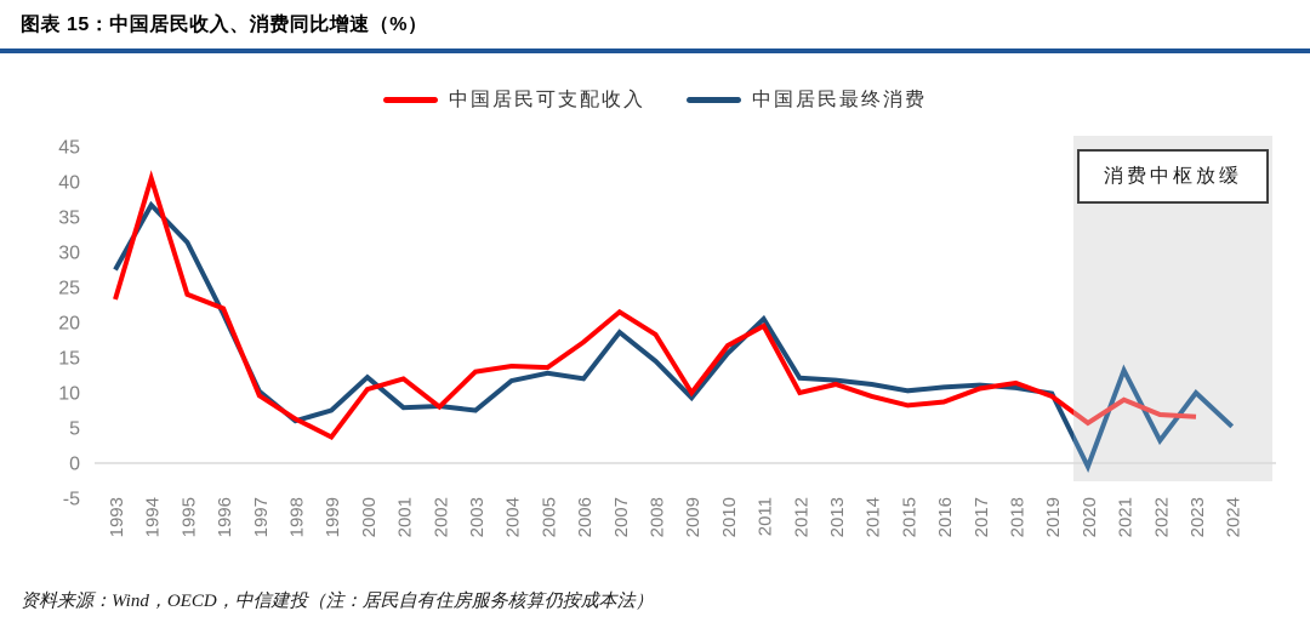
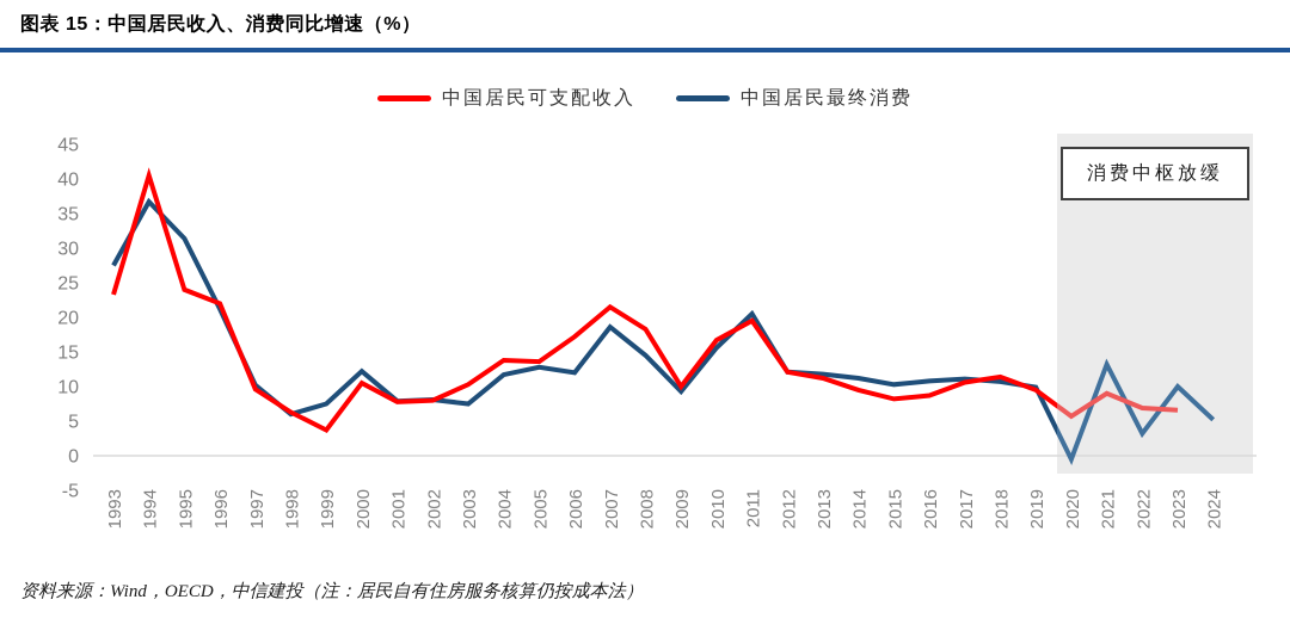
中国居民可支配收入/2001: 12 -> 8
中国居民可支配收入/2003: 13 -> 10
中国居民可支配收入/2012: 10 -> 12
